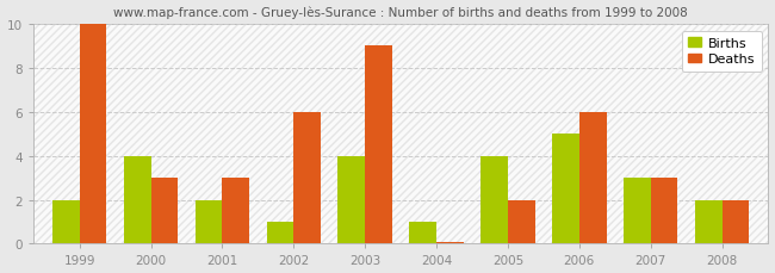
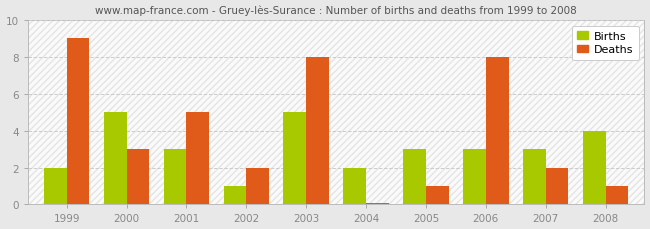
Deaths/1999: 10.0 -> 9.0
Births/2000: 4 -> 5
Births/2001: 2 -> 3
Deaths/2001: 3.0 -> 5.0
Deaths/2002: 6.0 -> 2.0
Births/2003: 4 -> 5
Deaths/2003: 9.0 -> 8.0
Births/2004: 1 -> 2
Births/2005: 4 -> 3
Deaths/2005: 2.0 -> 1.0
Births/2006: 5 -> 3
Deaths/2006: 6.0 -> 8.0
Deaths/2007: 3.0 -> 2.0
Births/2008: 2 -> 4
Deaths/2008: 2.0 -> 1.0
